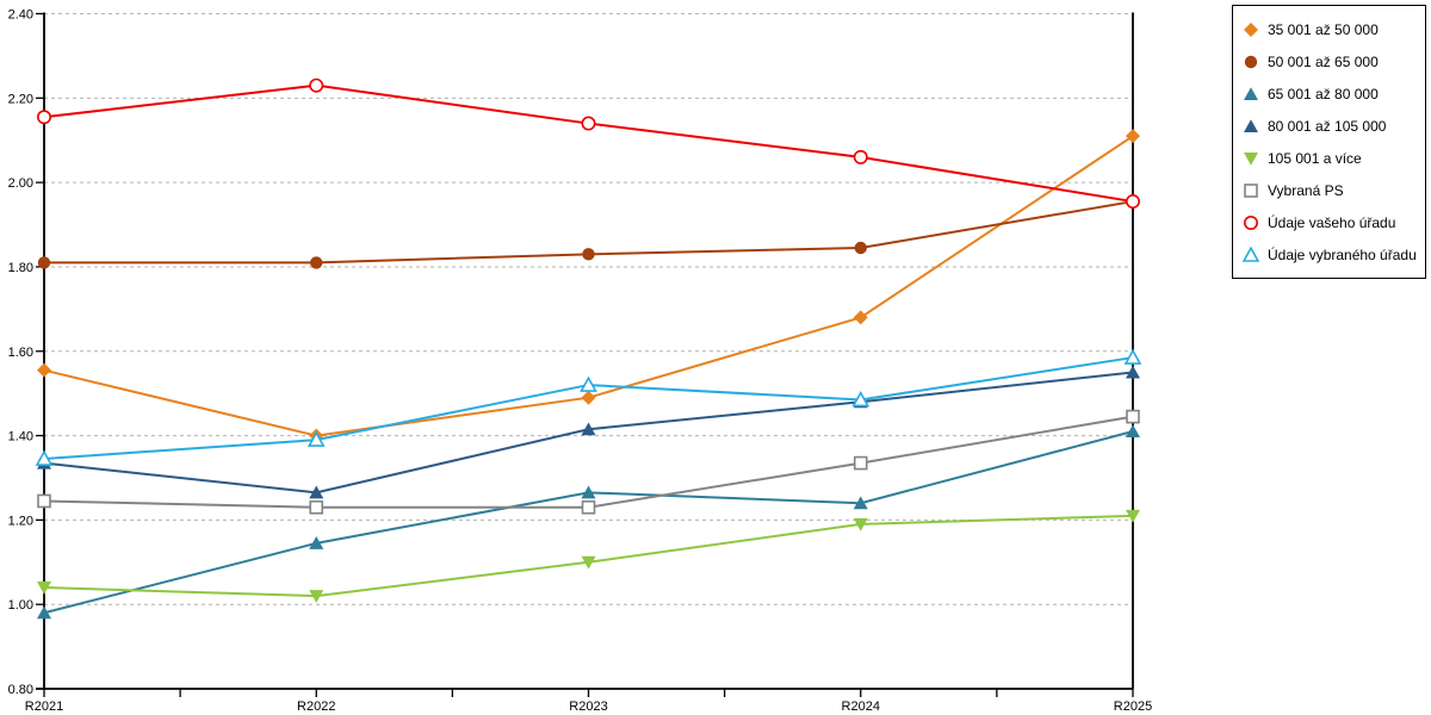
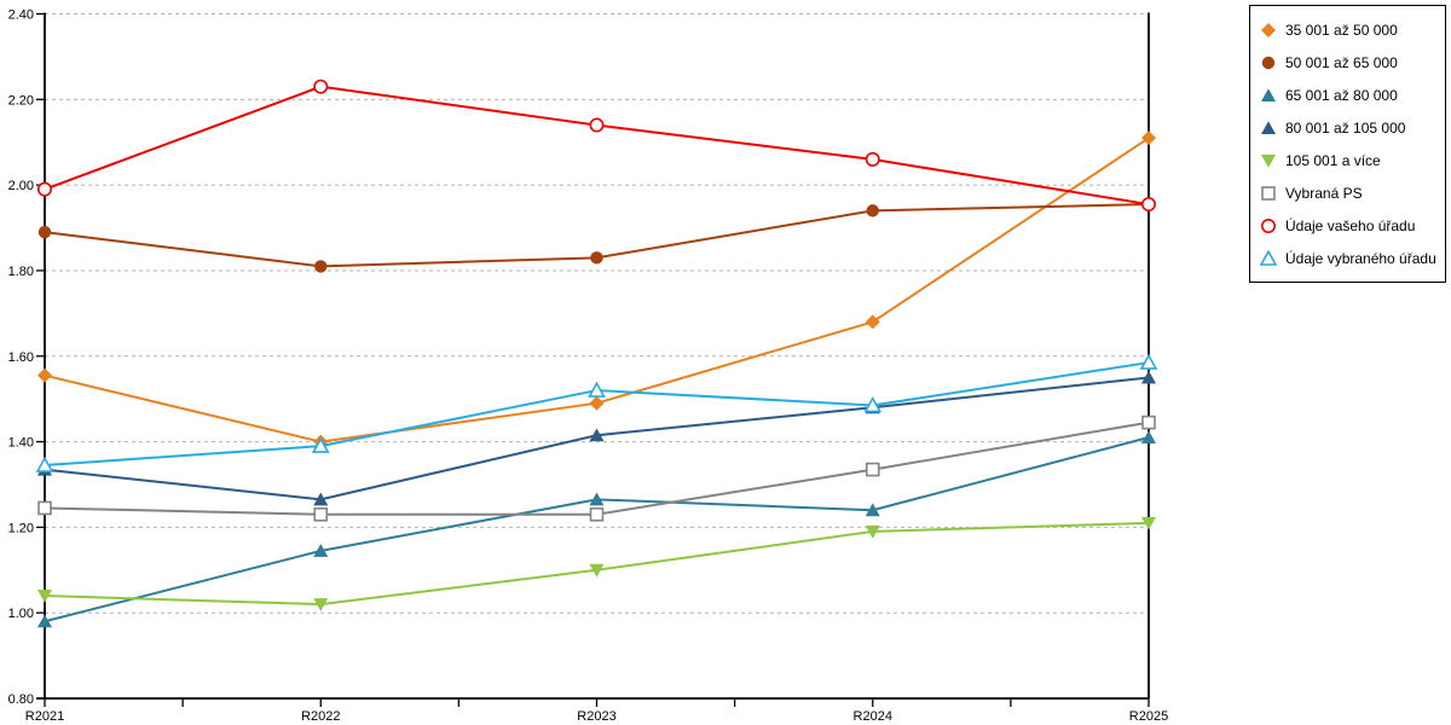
50 001 až 65 000/R2021: 1.81 -> 1.89
Údaje vašeho úřadu/R2021: 2.15 -> 1.99
50 001 až 65 000/R2024: 1.84 -> 1.94
